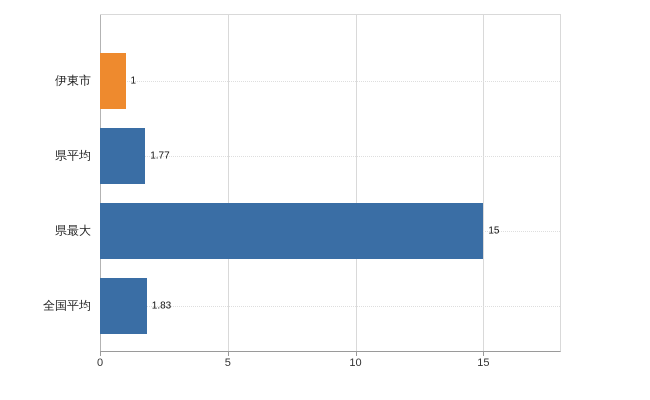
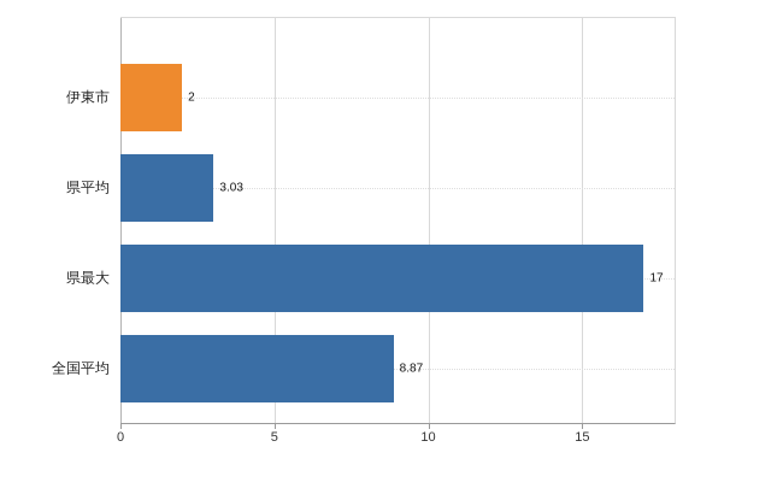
伊東市: 1 -> 2
県平均: 1.77 -> 3.03
県最大: 15 -> 17
全国平均: 1.83 -> 8.87
